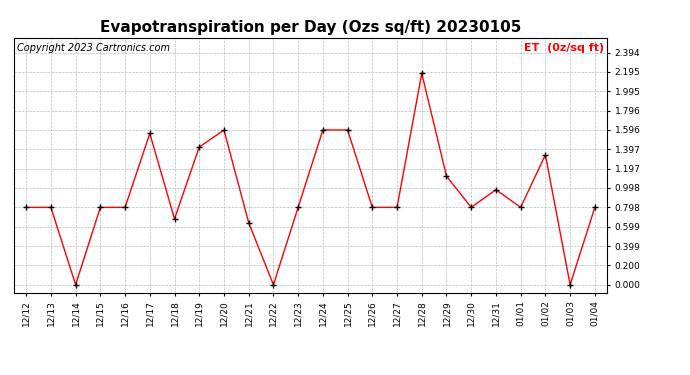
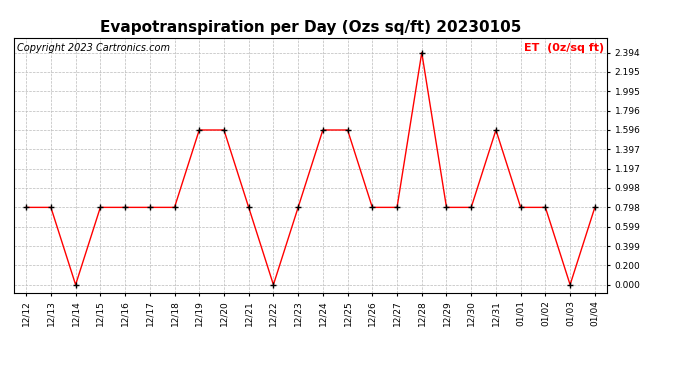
12/17: 1.56 -> 0.80
12/18: 0.68 -> 0.80
12/19: 1.42 -> 1.60
12/21: 0.64 -> 0.80
12/28: 2.18 -> 2.39
12/29: 1.12 -> 0.80
12/31: 0.98 -> 1.60
01/02: 1.34 -> 0.80
